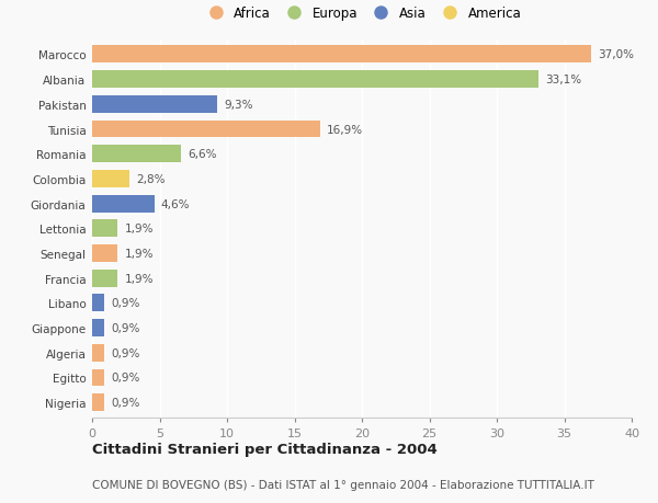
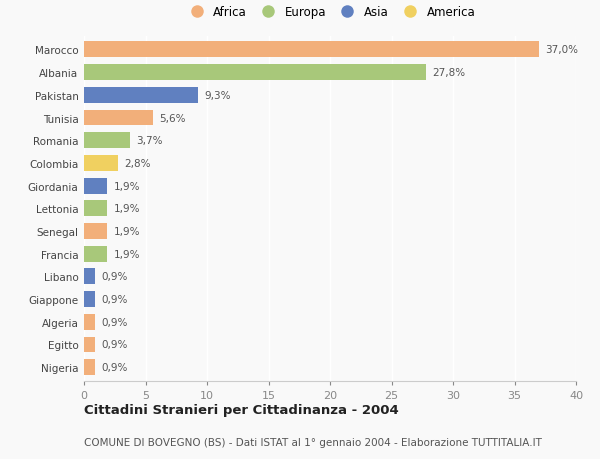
Albania: 33,1% -> 27,8%
Tunisia: 16,9% -> 5,6%
Romania: 6,6% -> 3,7%
Giordania: 4,6% -> 1,9%
